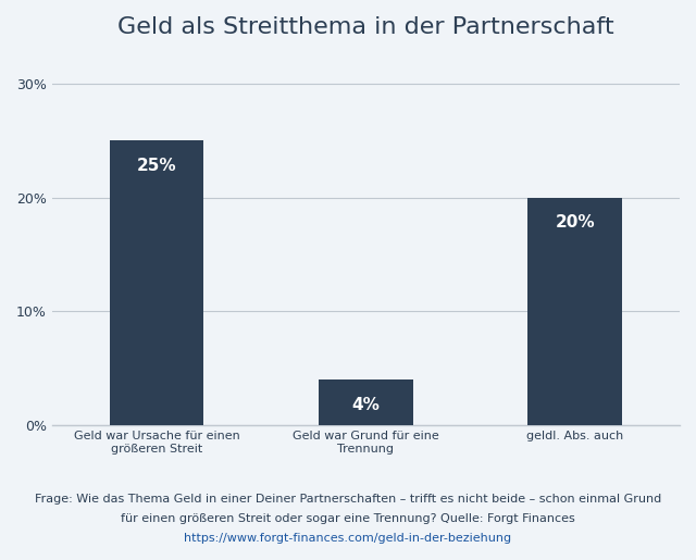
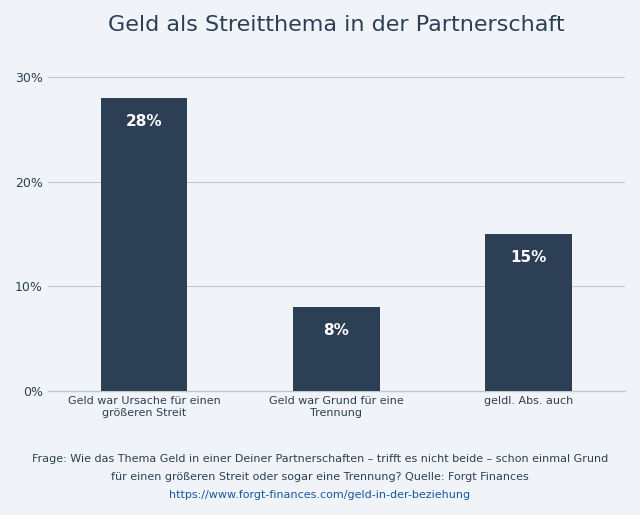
Geld war Ursache für einen größeren Streit: 25% -> 28%
Geld war Grund für eine Trennung: 4% -> 8%
geldl. Abs. auch: 20% -> 15%
